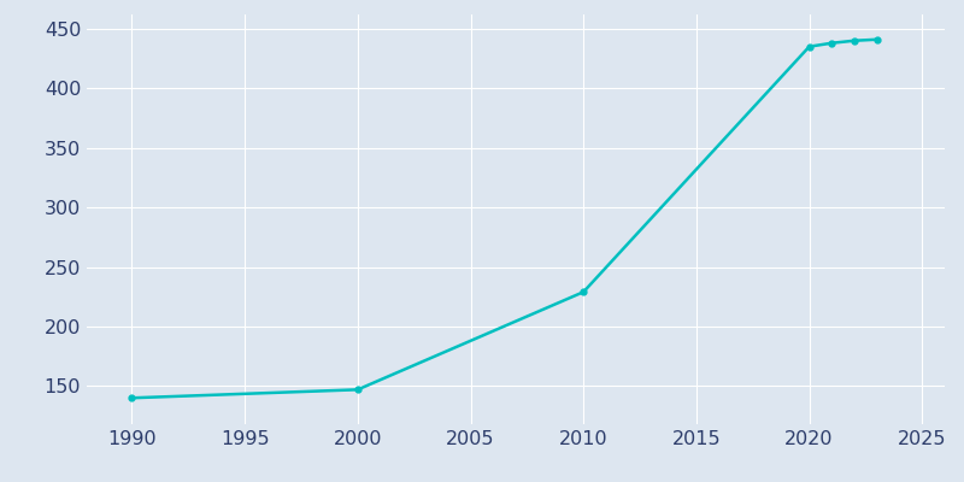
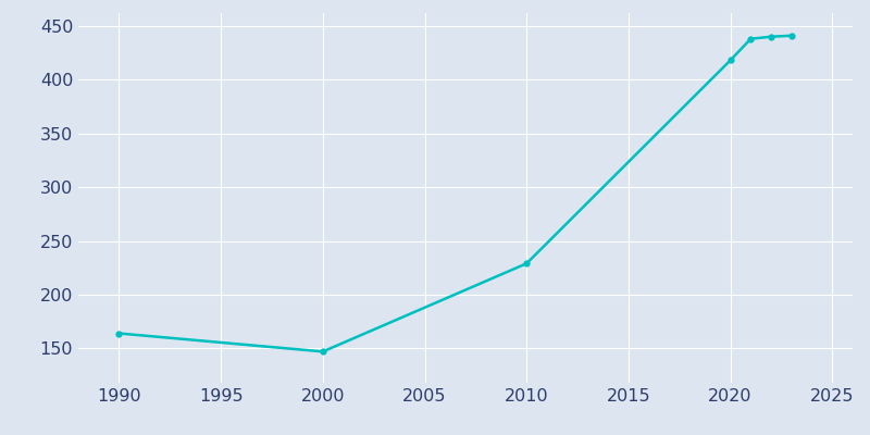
1990: 140 -> 164
2020: 435 -> 418
